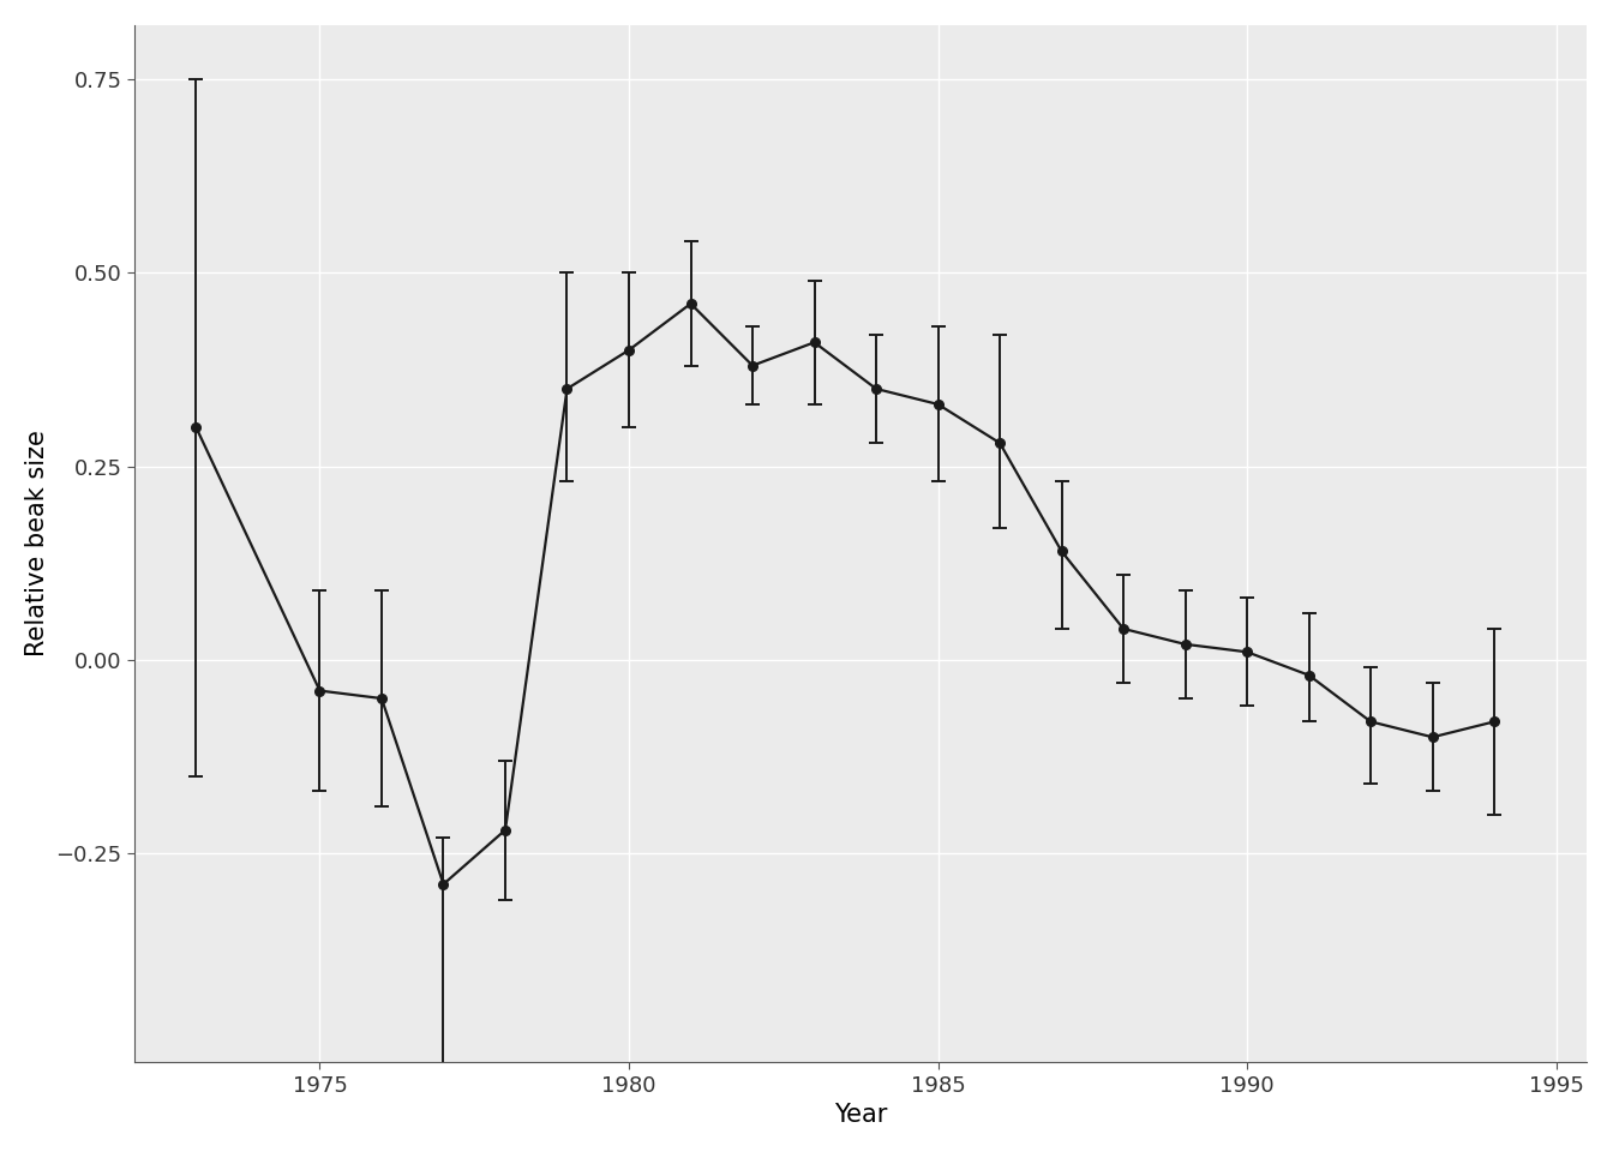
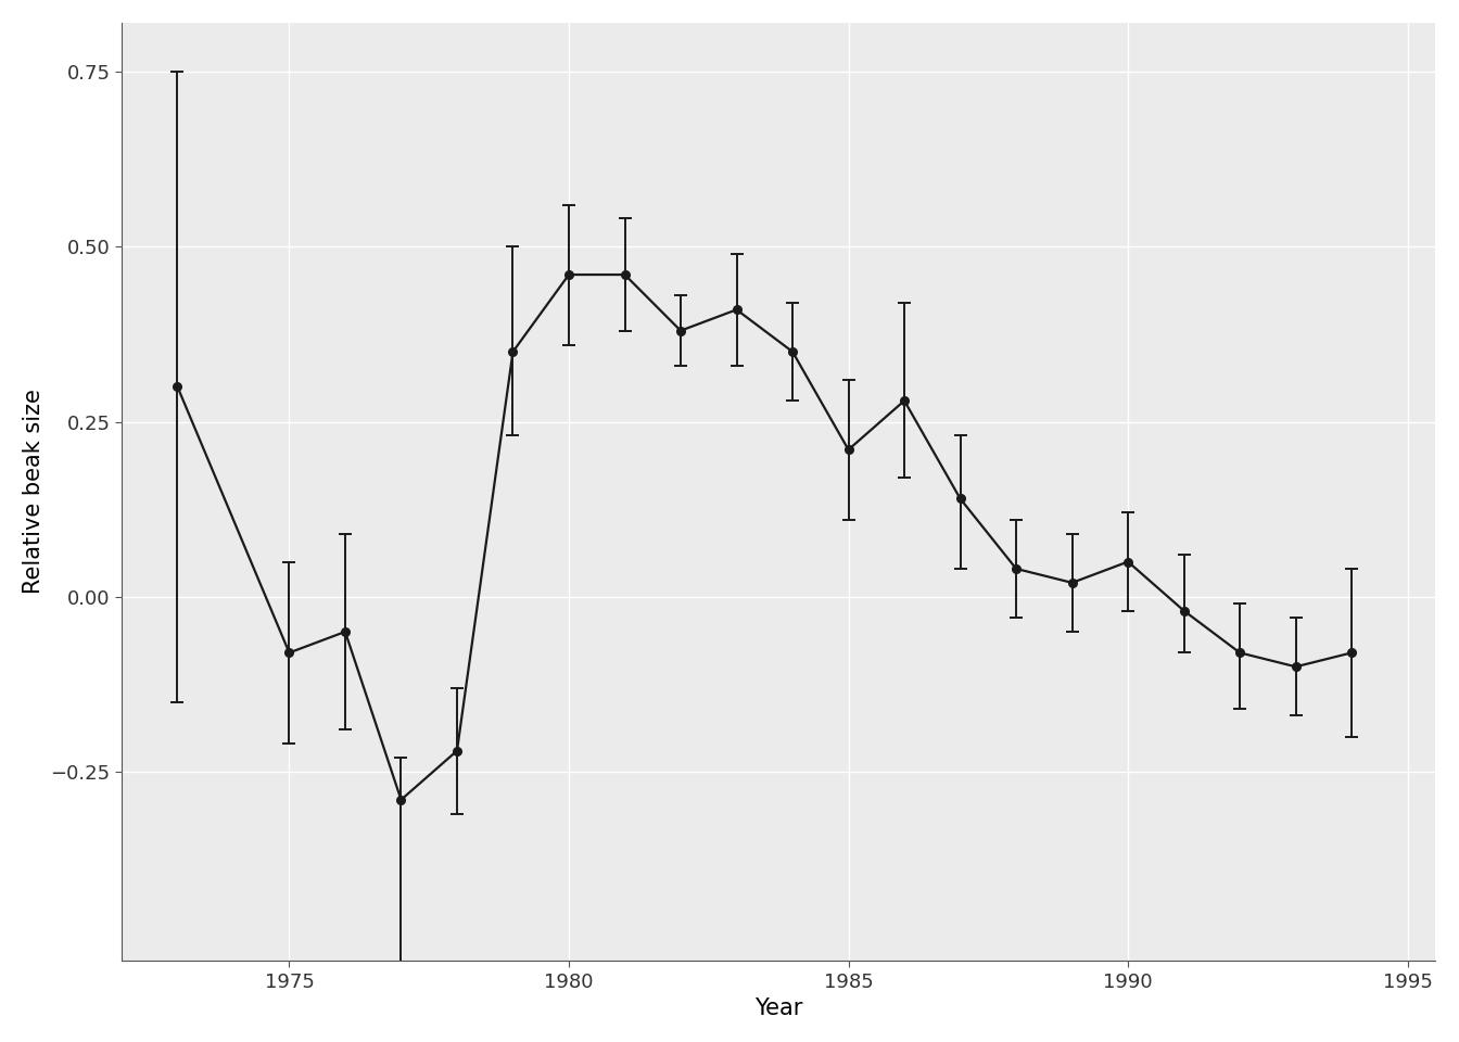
1975: -0.04 -> -0.08
1980: 0.40 -> 0.46
1985: 0.33 -> 0.21
1990: 0.01 -> 0.05
